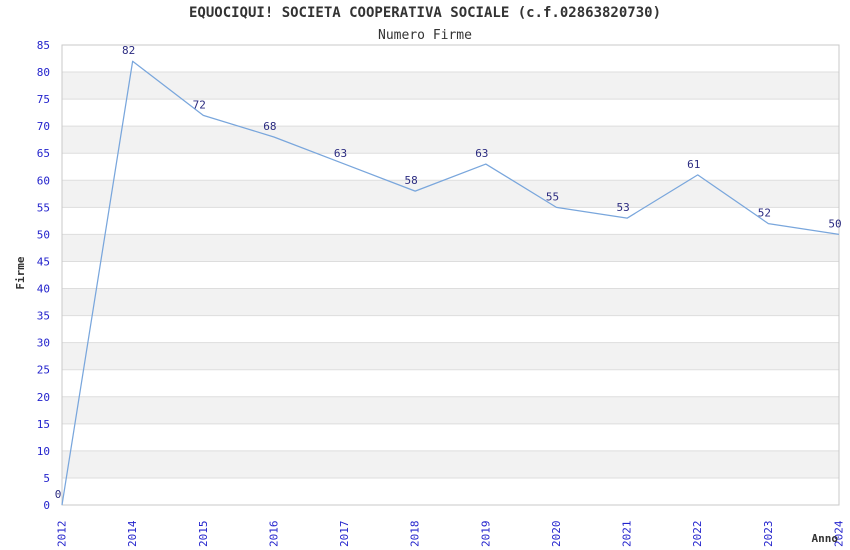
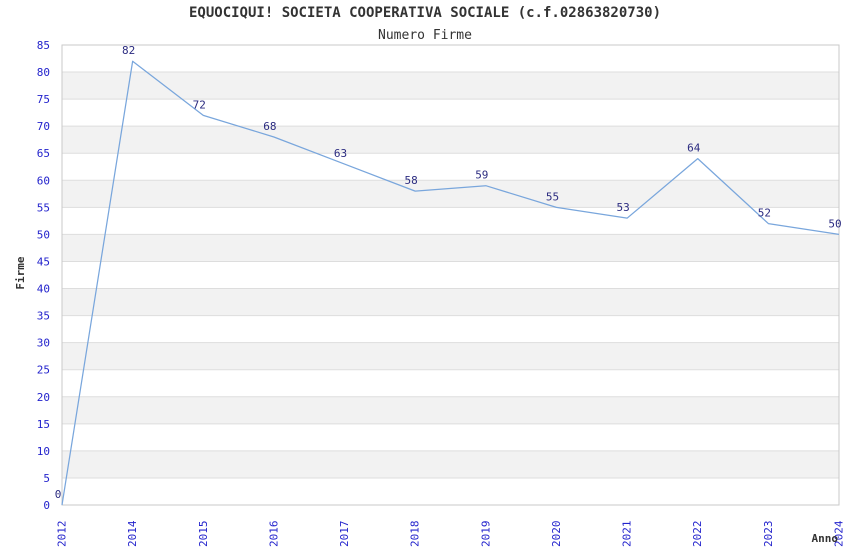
2019: 63 -> 59
2022: 61 -> 64
